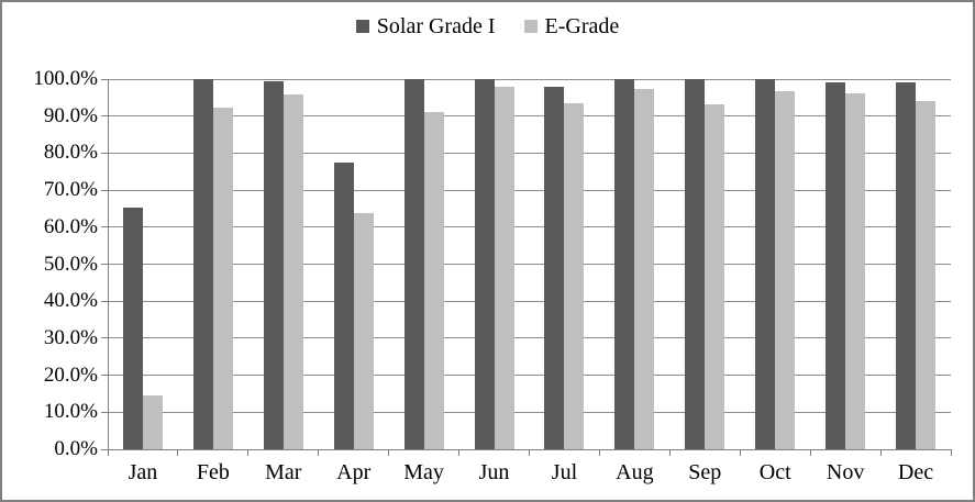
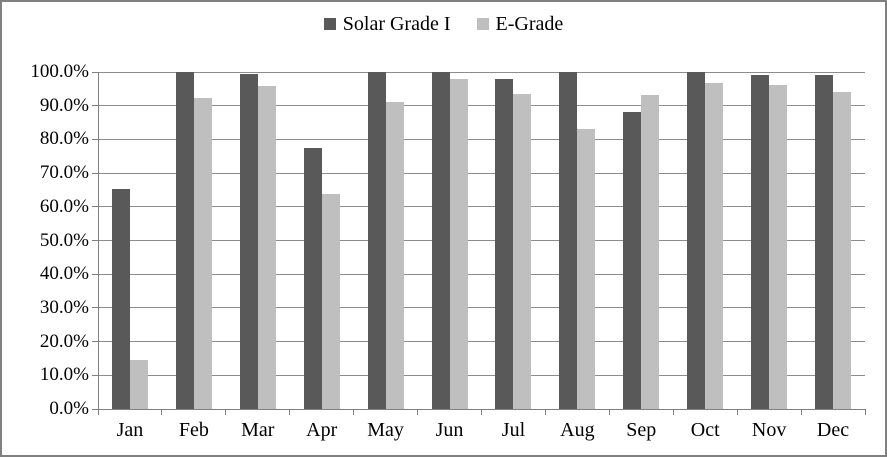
E-Grade/Aug: 97% -> 83%
Solar Grade I/Sep: 100% -> 88%
